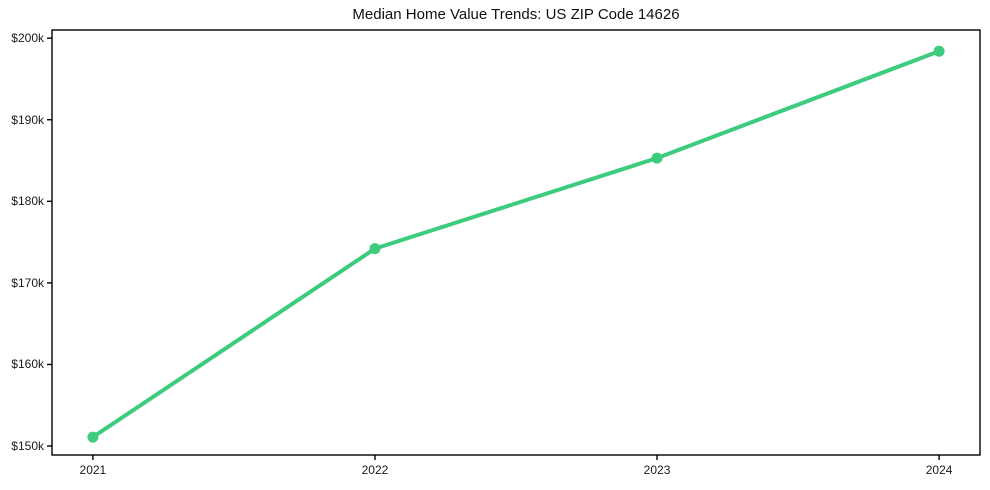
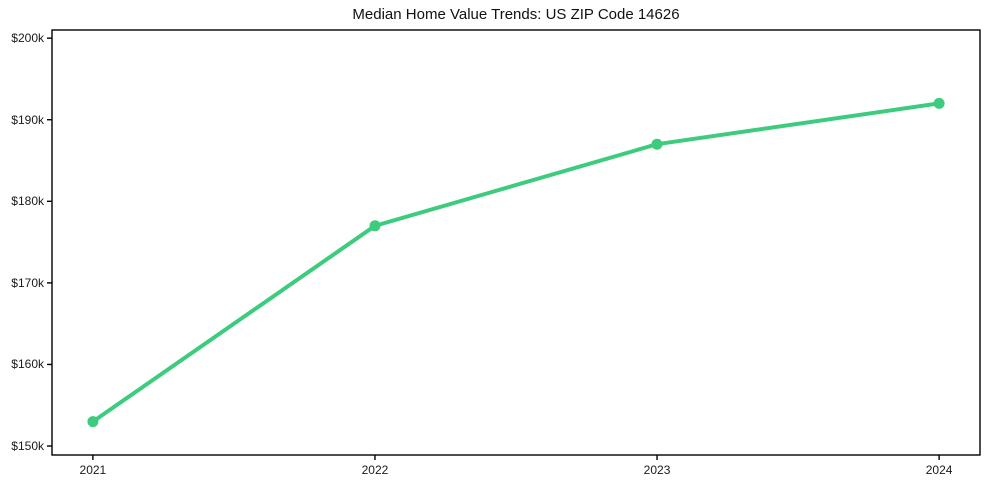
2021: $151k -> $153k
2022: $174k -> $177k
2023: $185k -> $187k
2024: $198k -> $192k
